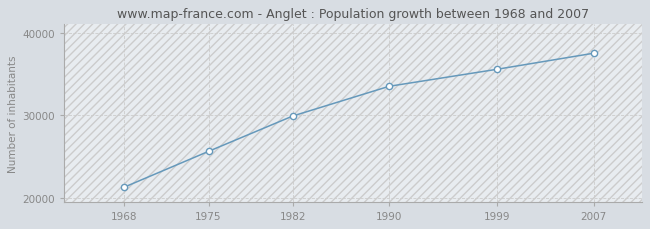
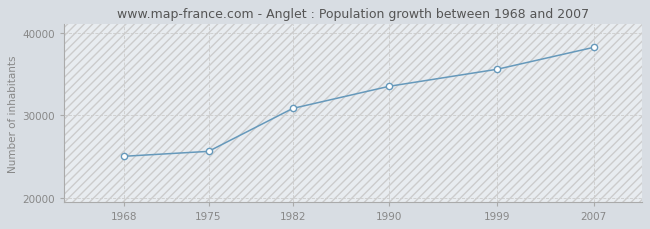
1968: 21300 -> 25000
1982: 29900 -> 30800
2007: 37500 -> 38200
